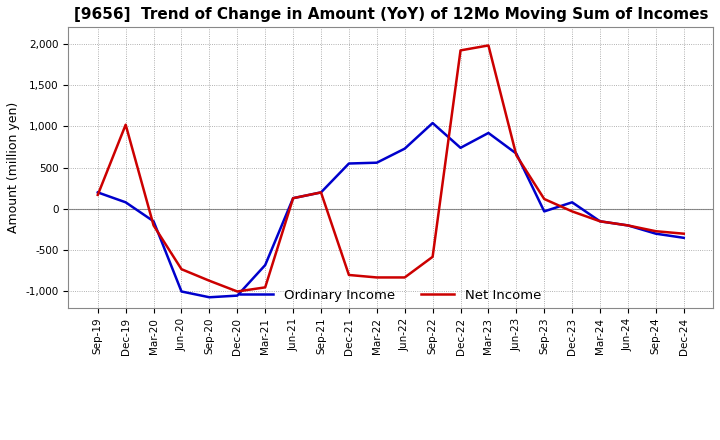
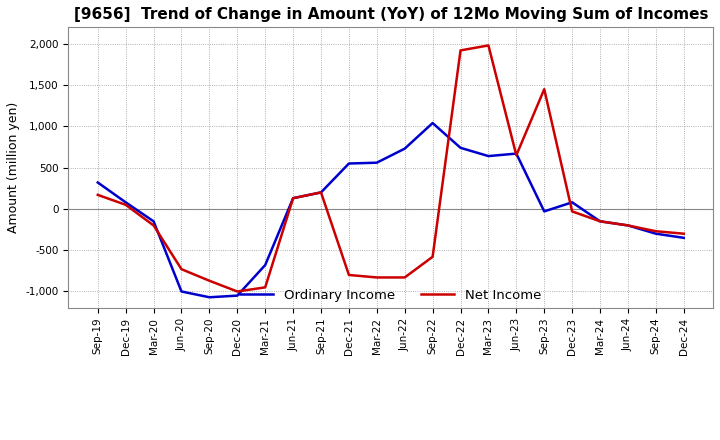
Ordinary Income/Sep-19: 200 -> 320
Net Income/Dec-19: 1,020 -> 50
Ordinary Income/Mar-23: 920 -> 640
Net Income/Sep-23: 120 -> 1,450
